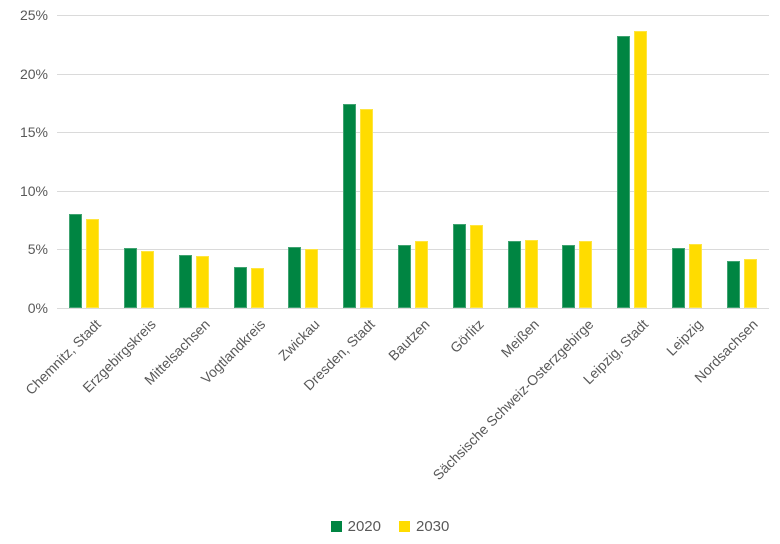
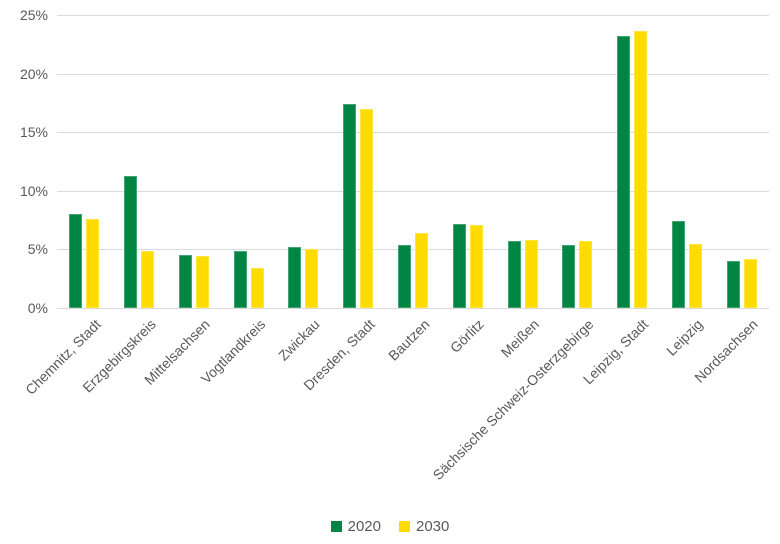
2020/Erzgebirgskreis: 5.1% -> 11.3%
2020/Vogtlandkreis: 3.5% -> 4.9%
2030/Bautzen: 5.7% -> 6.4%
2020/Leipzig: 5.1% -> 7.4%
